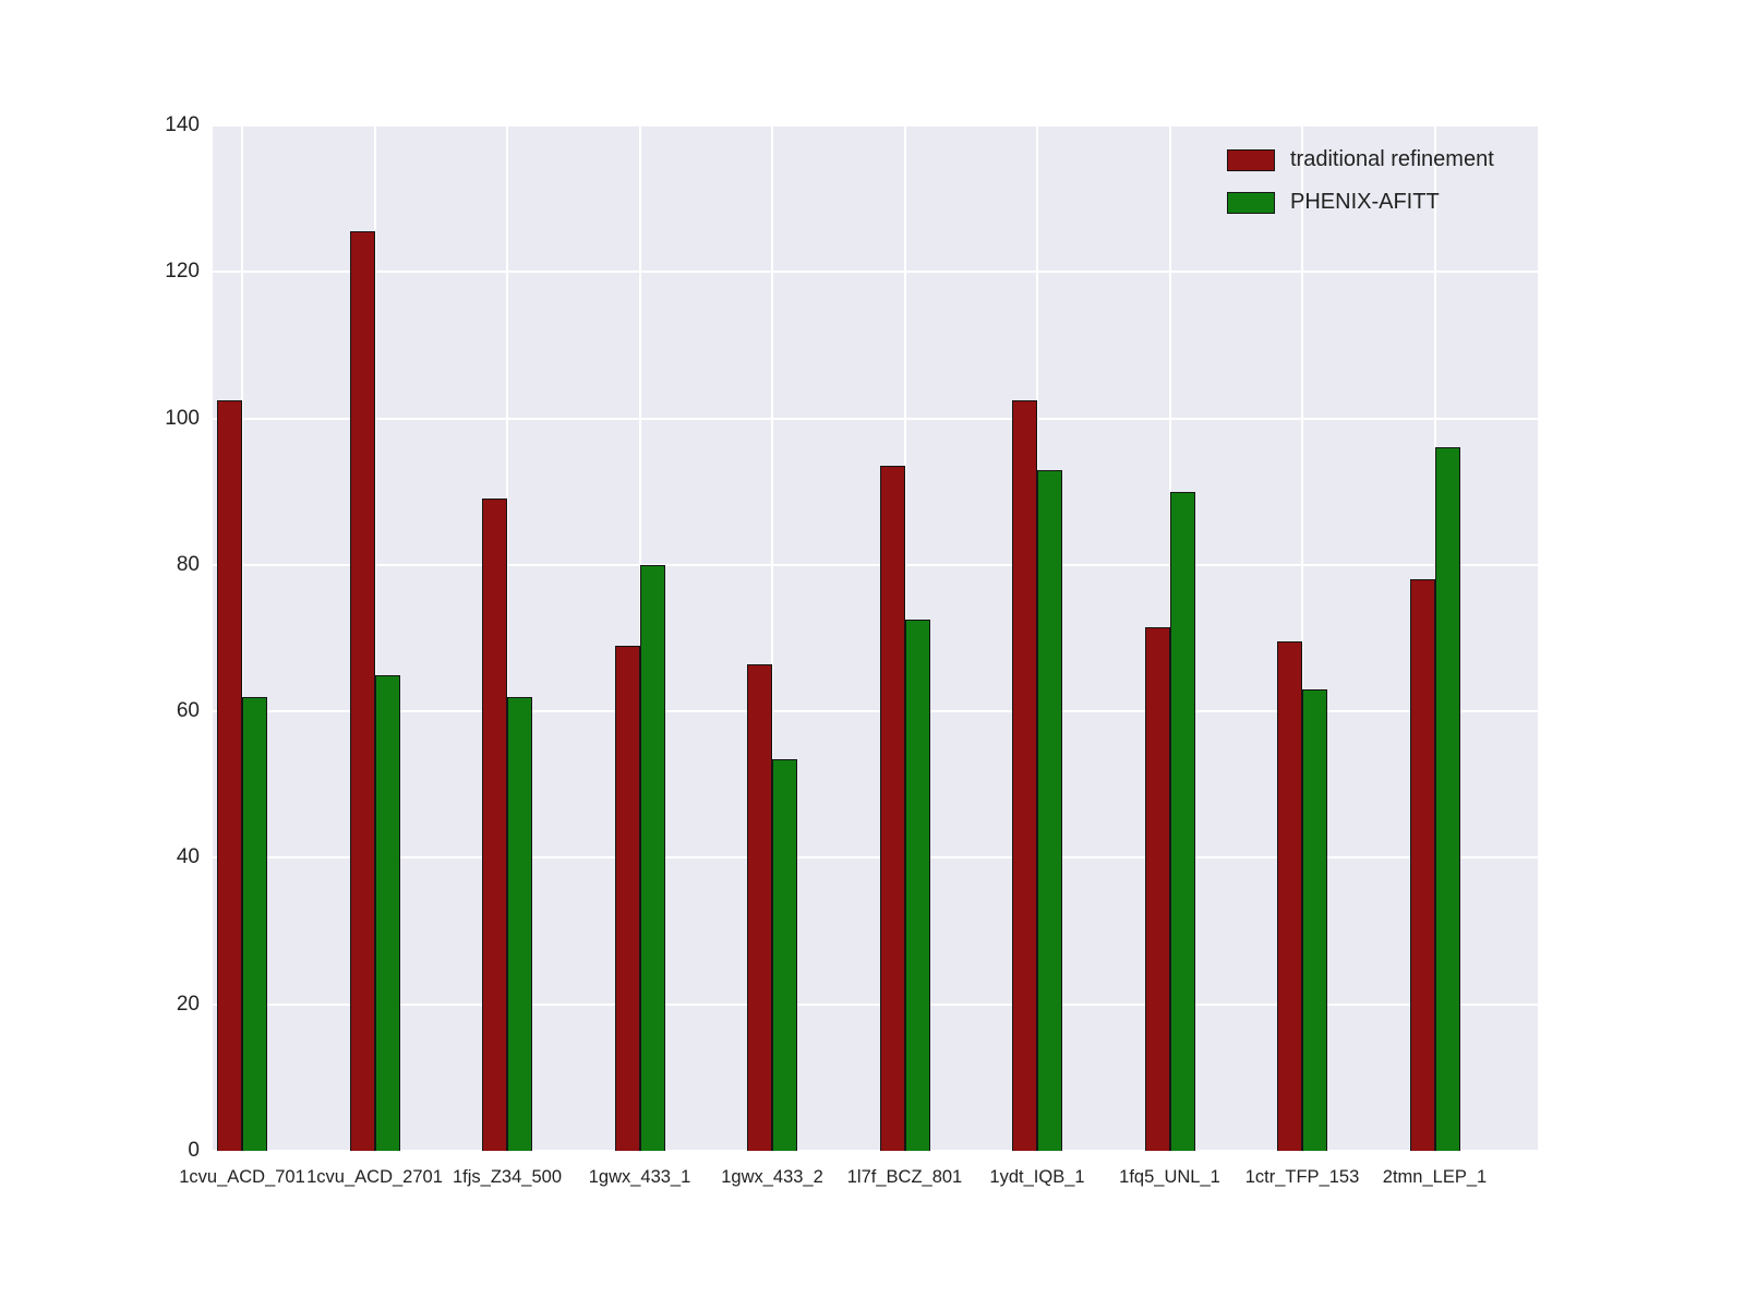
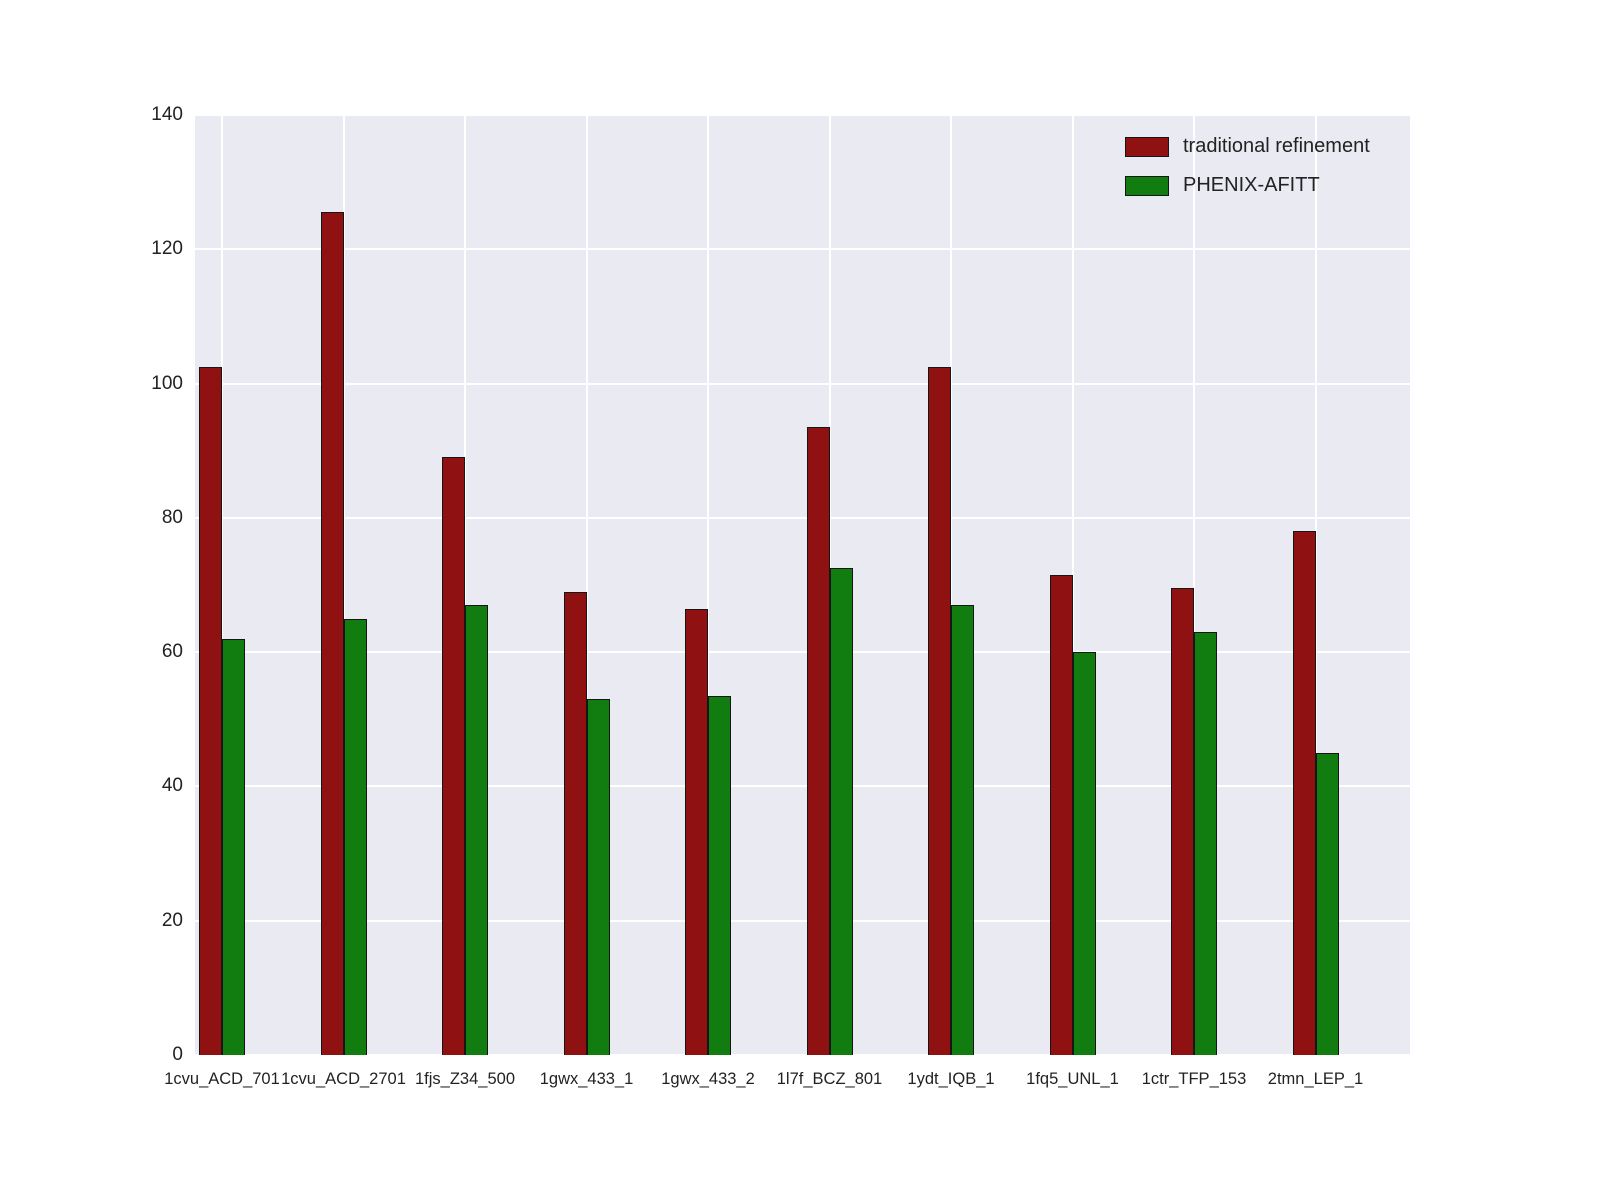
PHENIX-AFITT/1fjs_Z34_500: 62 -> 67
PHENIX-AFITT/1gwx_433_1: 80 -> 53
PHENIX-AFITT/1ydt_IQB_1: 93 -> 67
PHENIX-AFITT/1fq5_UNL_1: 90 -> 60
PHENIX-AFITT/2tmn_LEP_1: 96 -> 45
